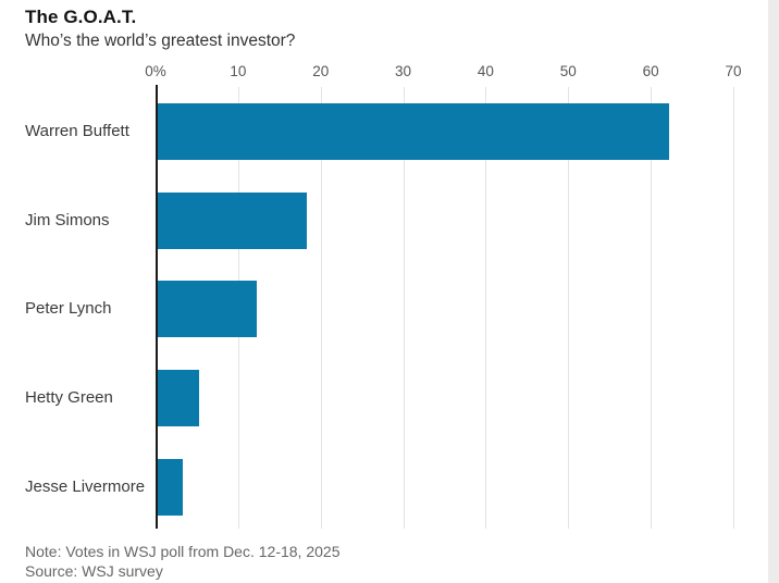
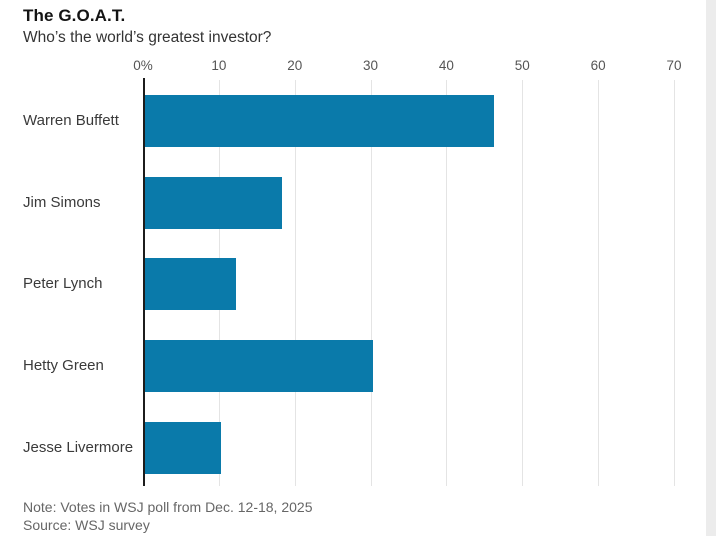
Warren Buffett: 62 -> 46
Hetty Green: 5 -> 30
Jesse Livermore: 3 -> 10
